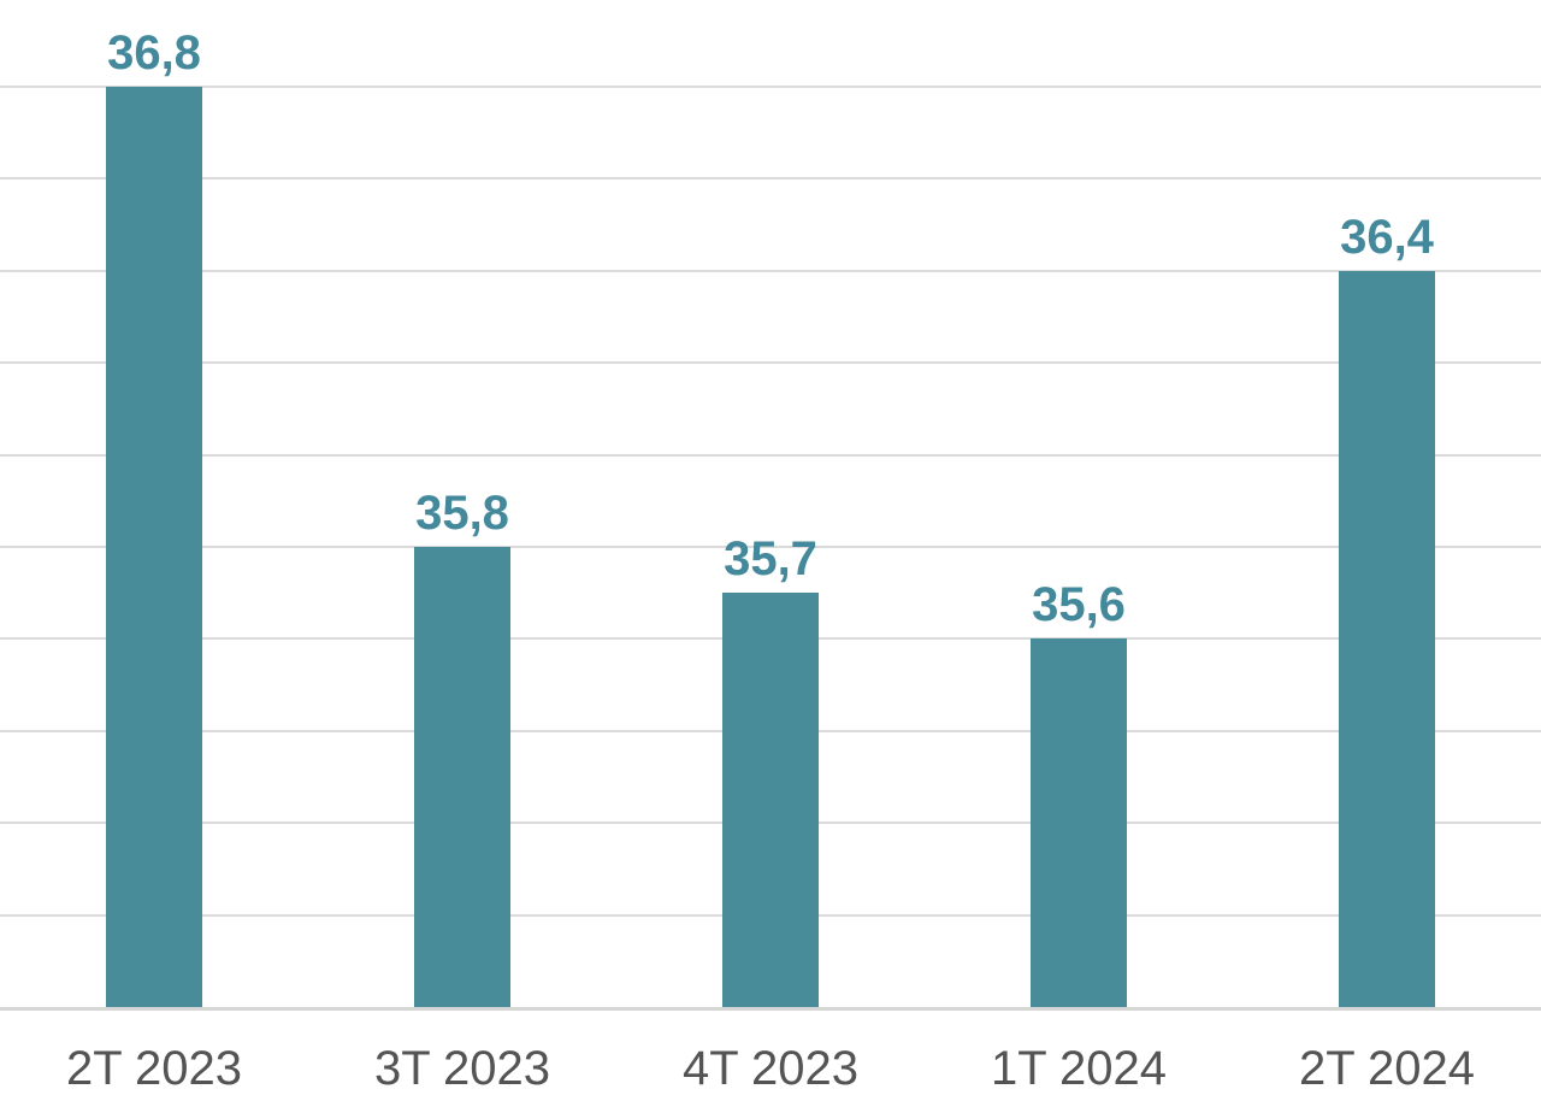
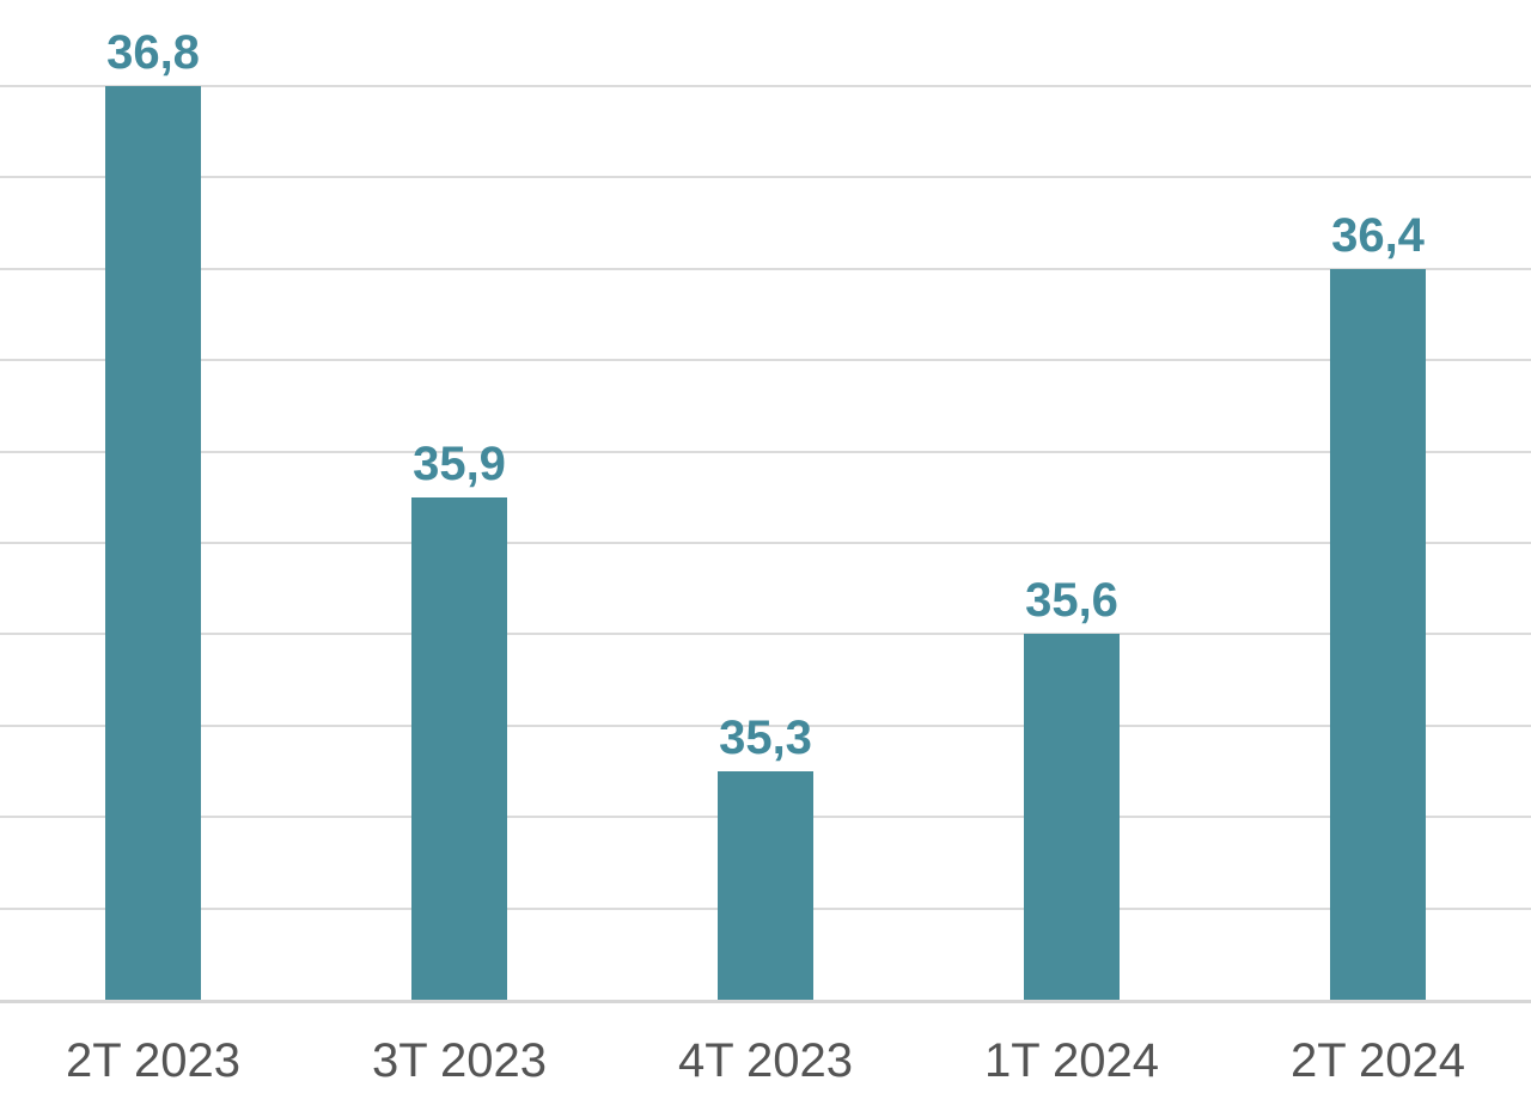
3T 2023: 35,8 -> 35,9
4T 2023: 35,7 -> 35,3
